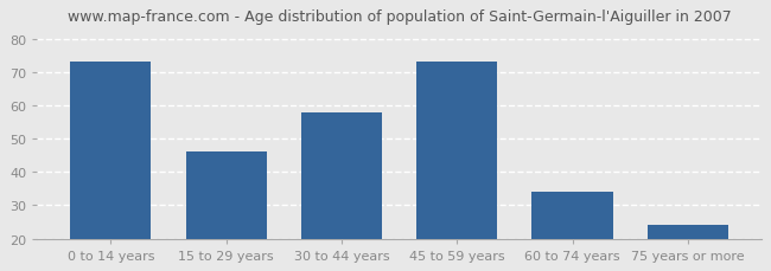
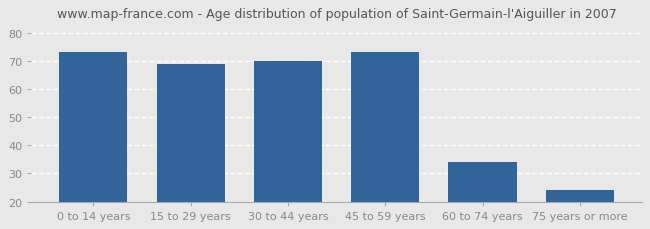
15 to 29 years: 46 -> 69
30 to 44 years: 58 -> 70
